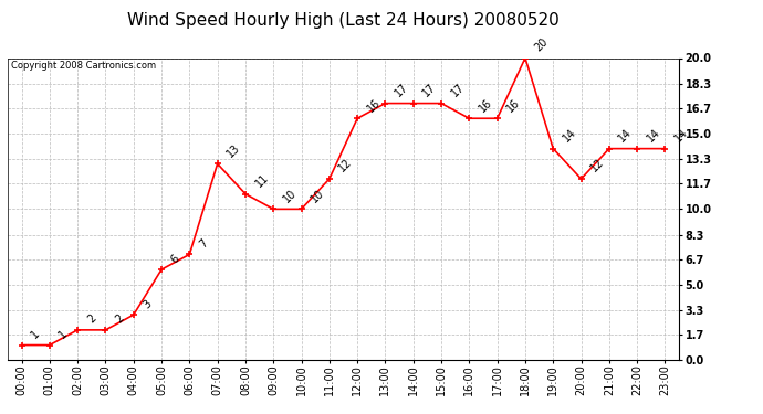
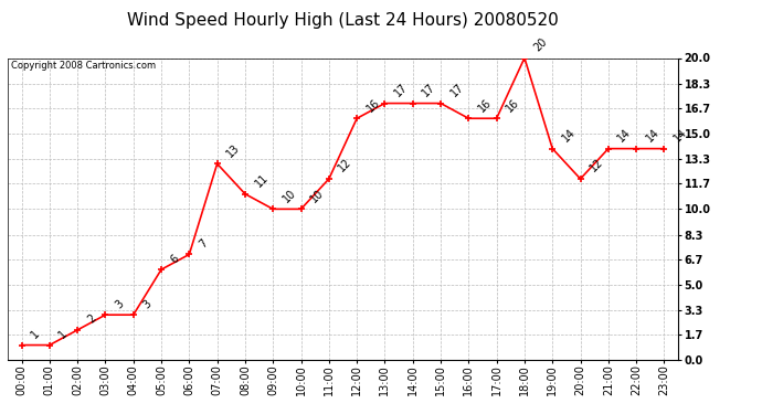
03:00: 2 -> 3
